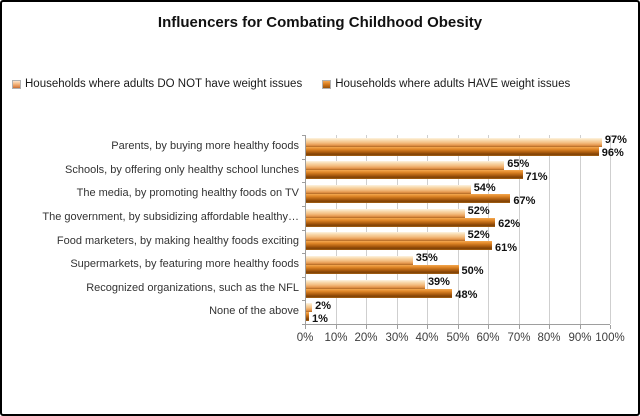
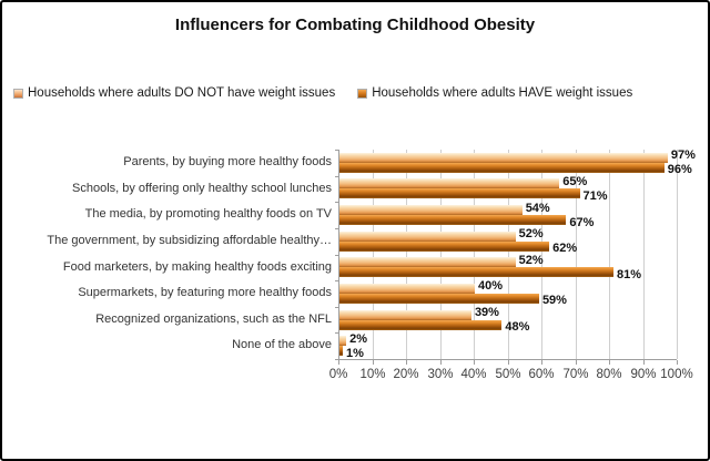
Households where adults HAVE weight issues/Food marketers, by making healthy foods exciting: 61% -> 81%
Households where adults DO NOT have weight issues/Supermarkets, by featuring more healthy foods: 35% -> 40%
Households where adults HAVE weight issues/Supermarkets, by featuring more healthy foods: 50% -> 59%
